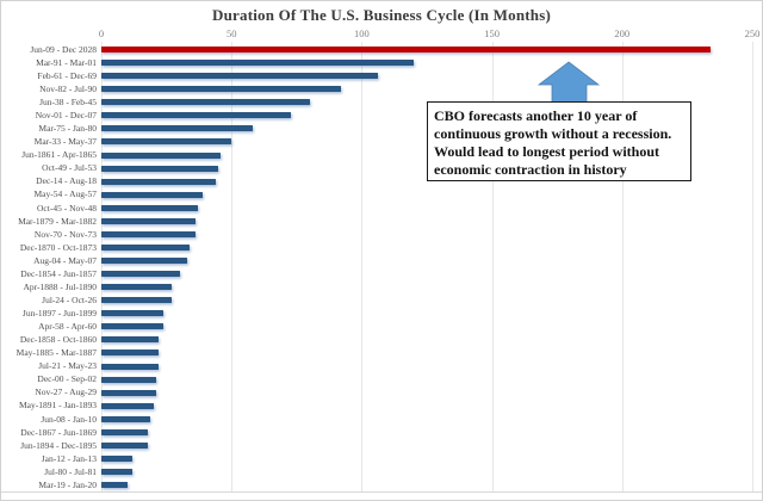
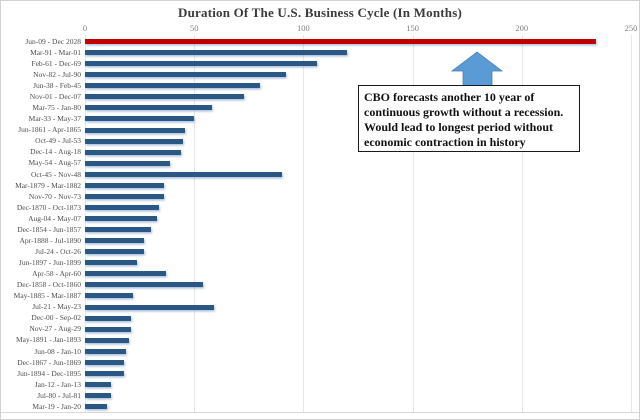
Oct-45 - Nov-48: 37 -> 90
Apr-58 - Apr-60: 24 -> 37
Dec-1858 - Oct-1860: 22 -> 54
Jul-21 - May-23: 22 -> 59
